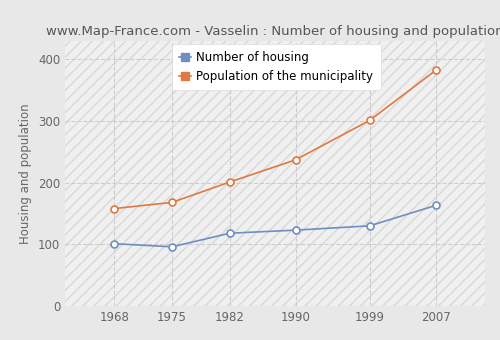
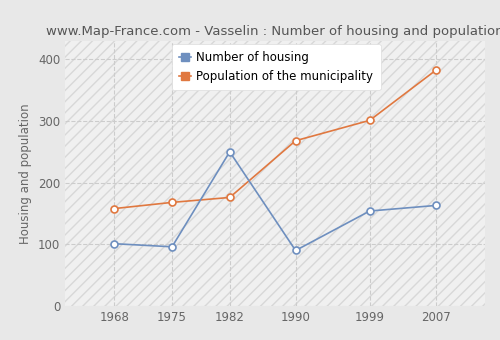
Number of housing/1982: 118 -> 250
Population of the municipality/1982: 201 -> 176
Number of housing/1990: 123 -> 90
Population of the municipality/1990: 237 -> 268
Number of housing/1999: 130 -> 154
